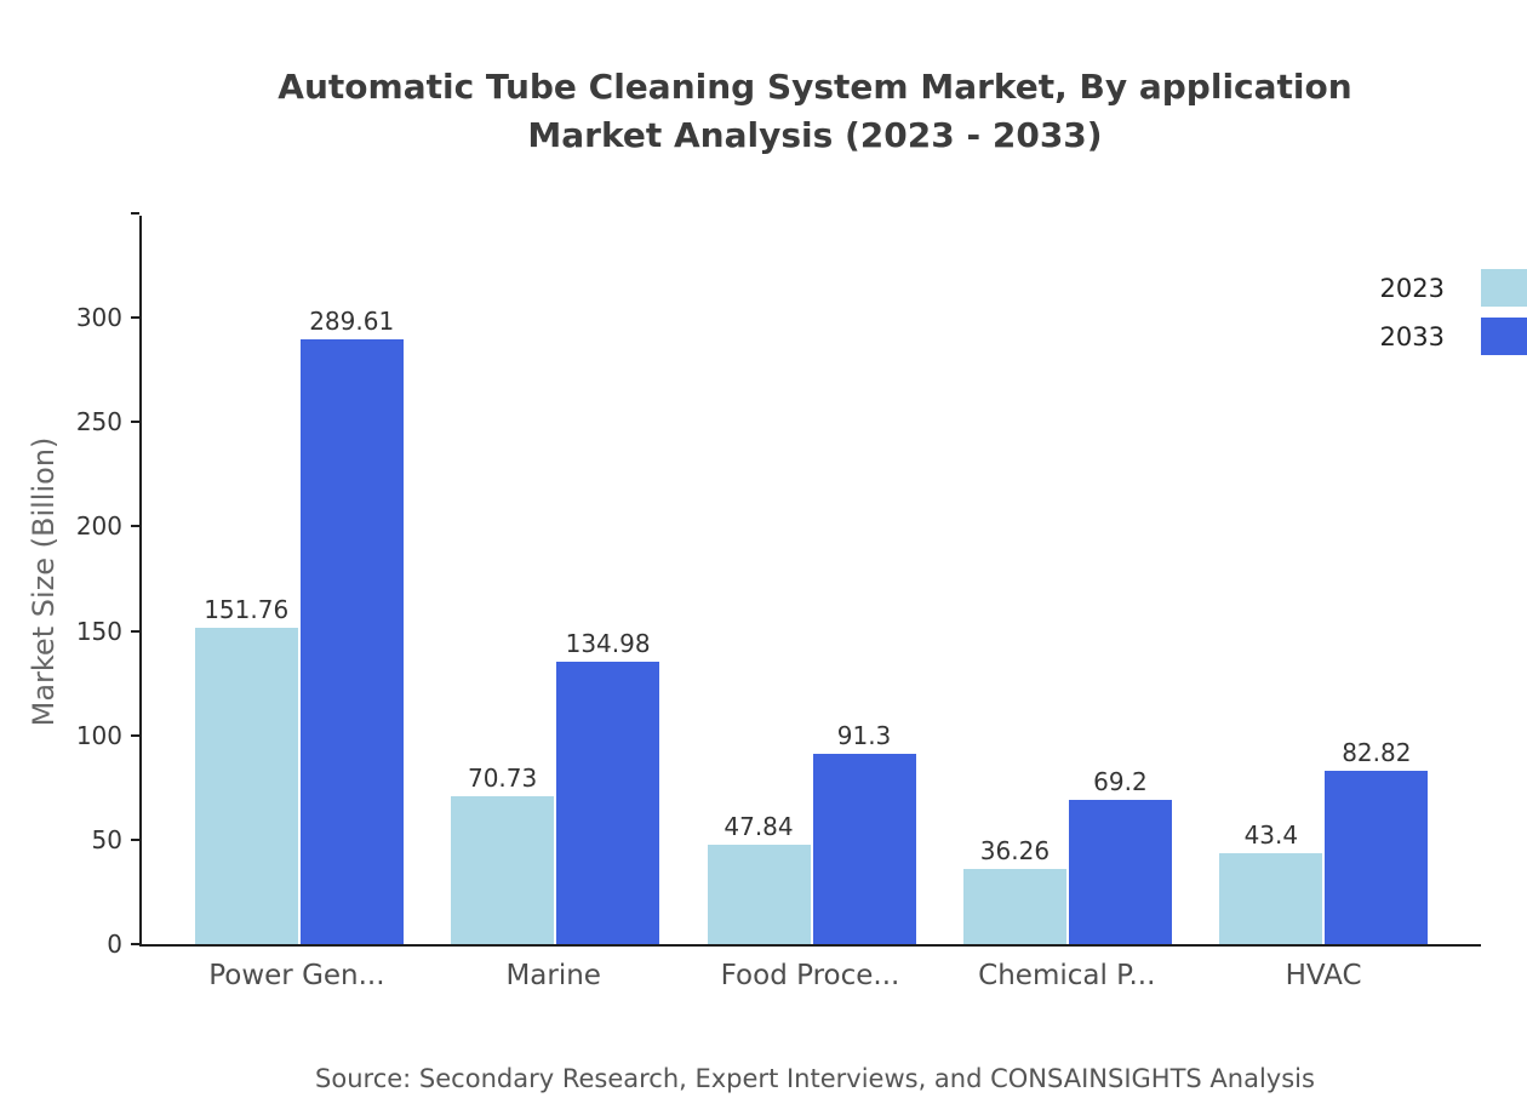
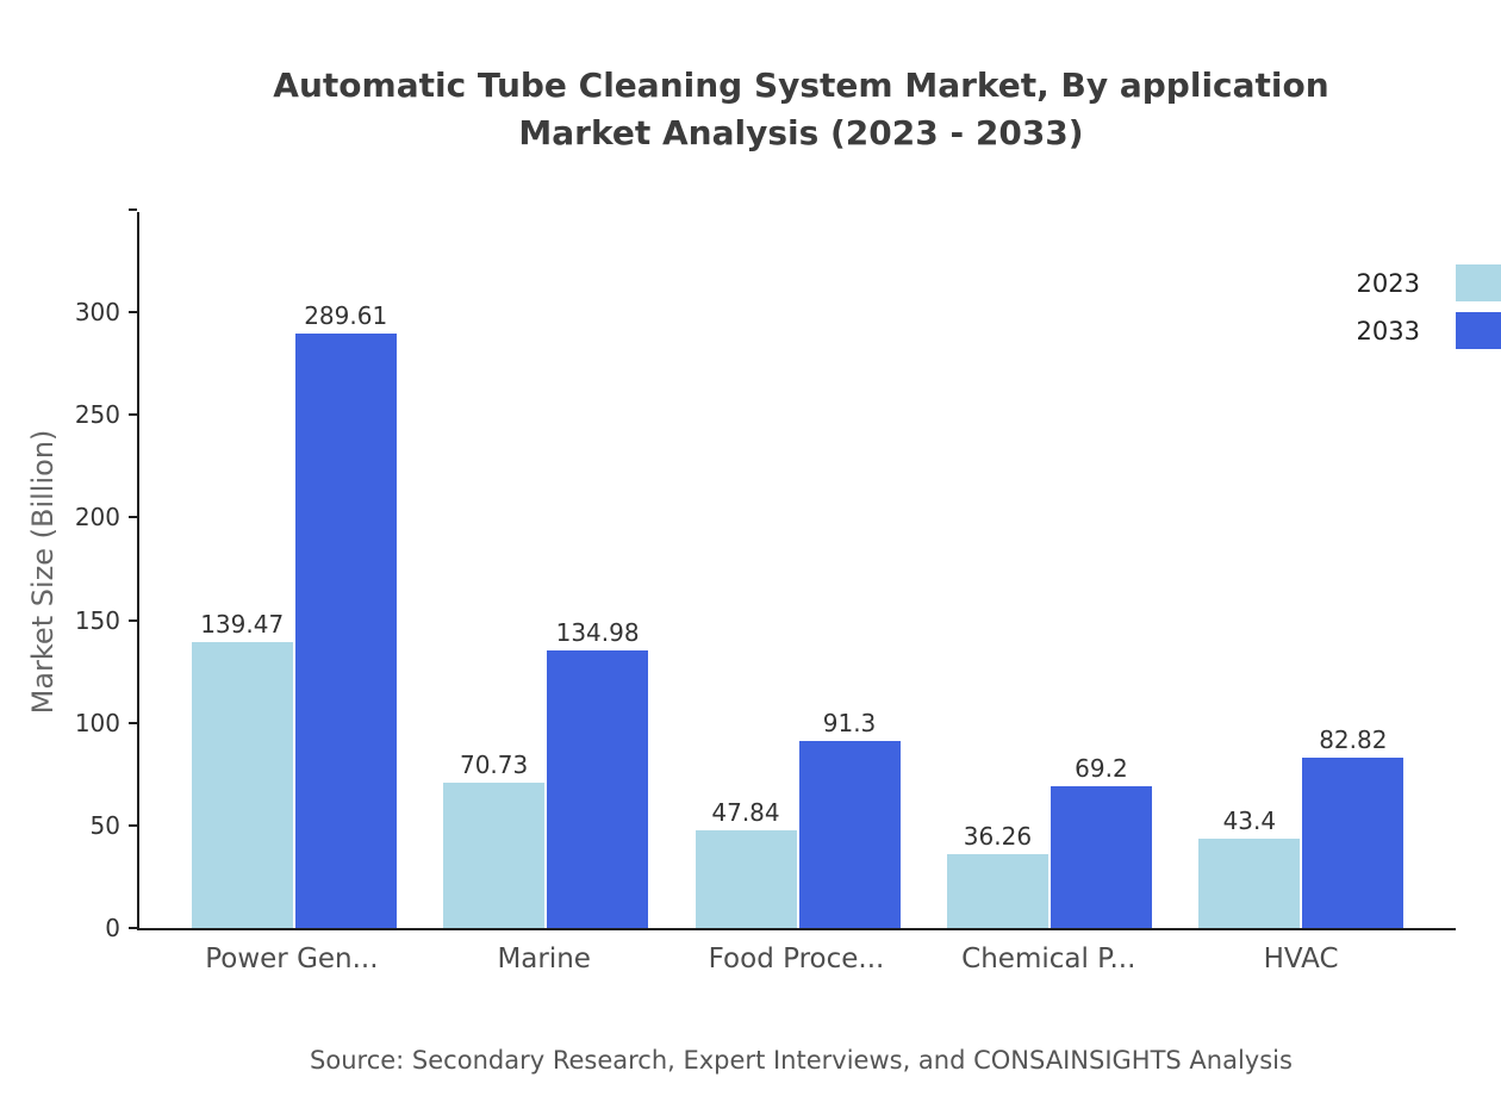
2023/Power Gen...: 151.76 -> 139.47
